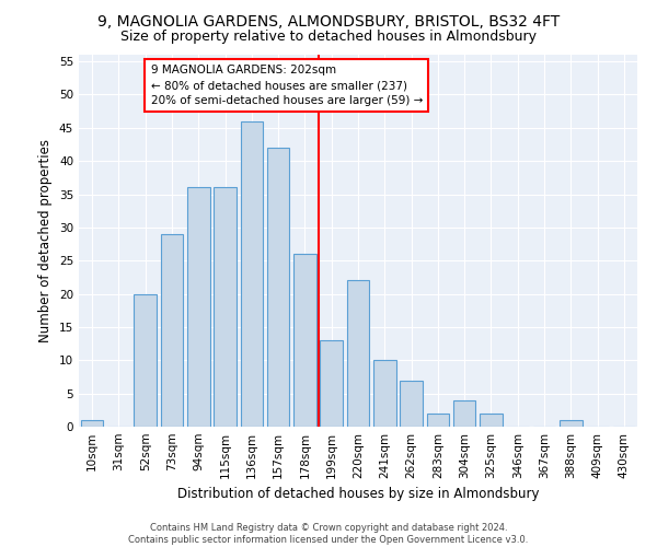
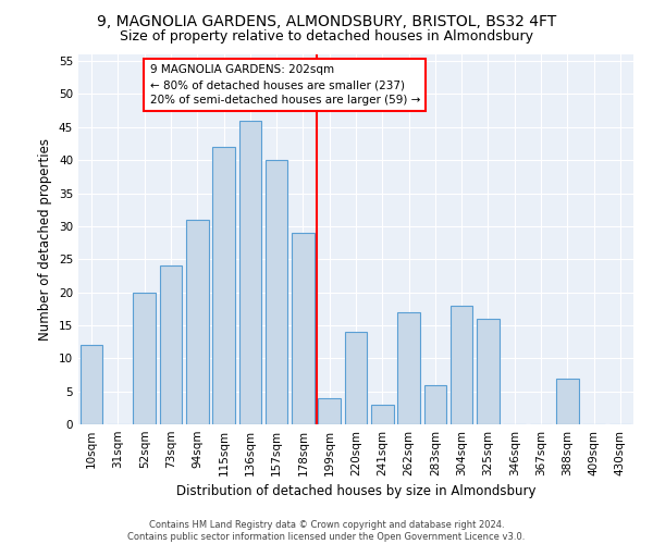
10sqm: 1 -> 12
73sqm: 29 -> 24
94sqm: 36 -> 31
115sqm: 36 -> 42
157sqm: 42 -> 40
178sqm: 26 -> 29
199sqm: 13 -> 4
220sqm: 22 -> 14
241sqm: 10 -> 3
262sqm: 7 -> 17
283sqm: 2 -> 6
304sqm: 4 -> 18
325sqm: 2 -> 16
388sqm: 1 -> 7
